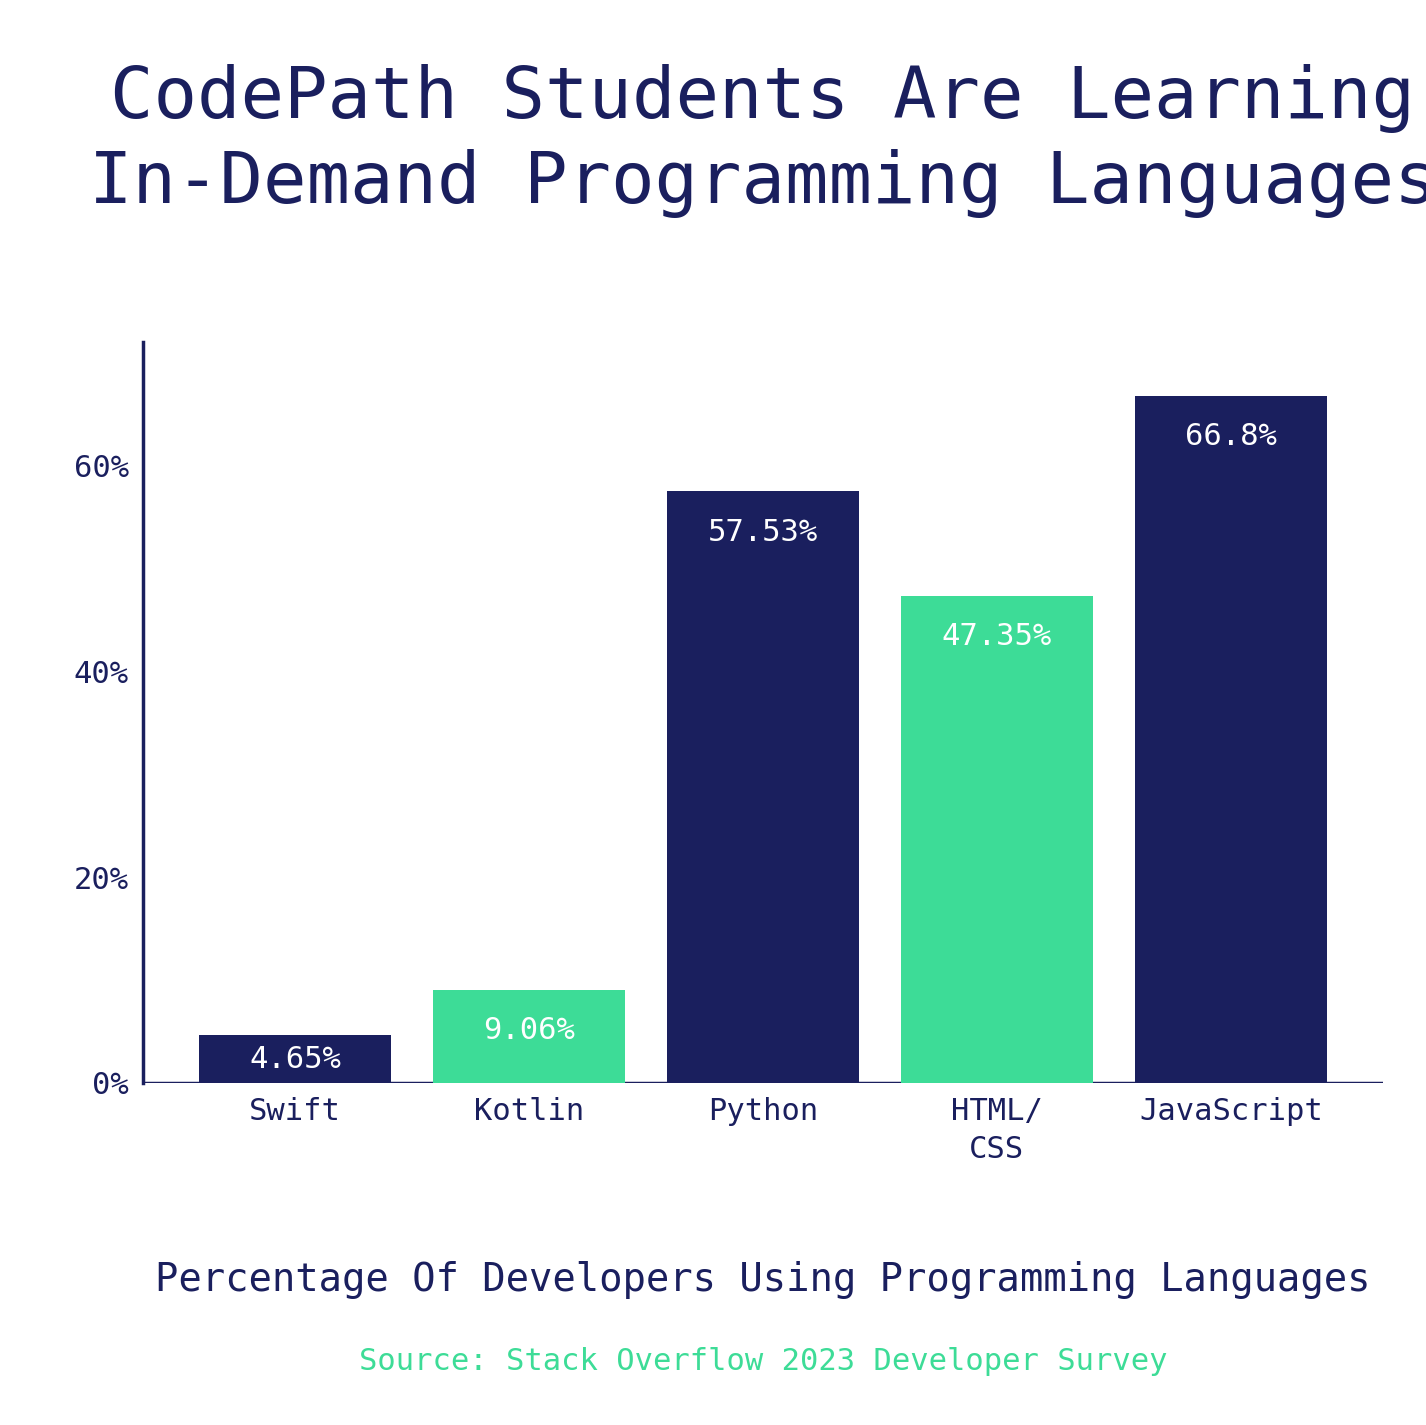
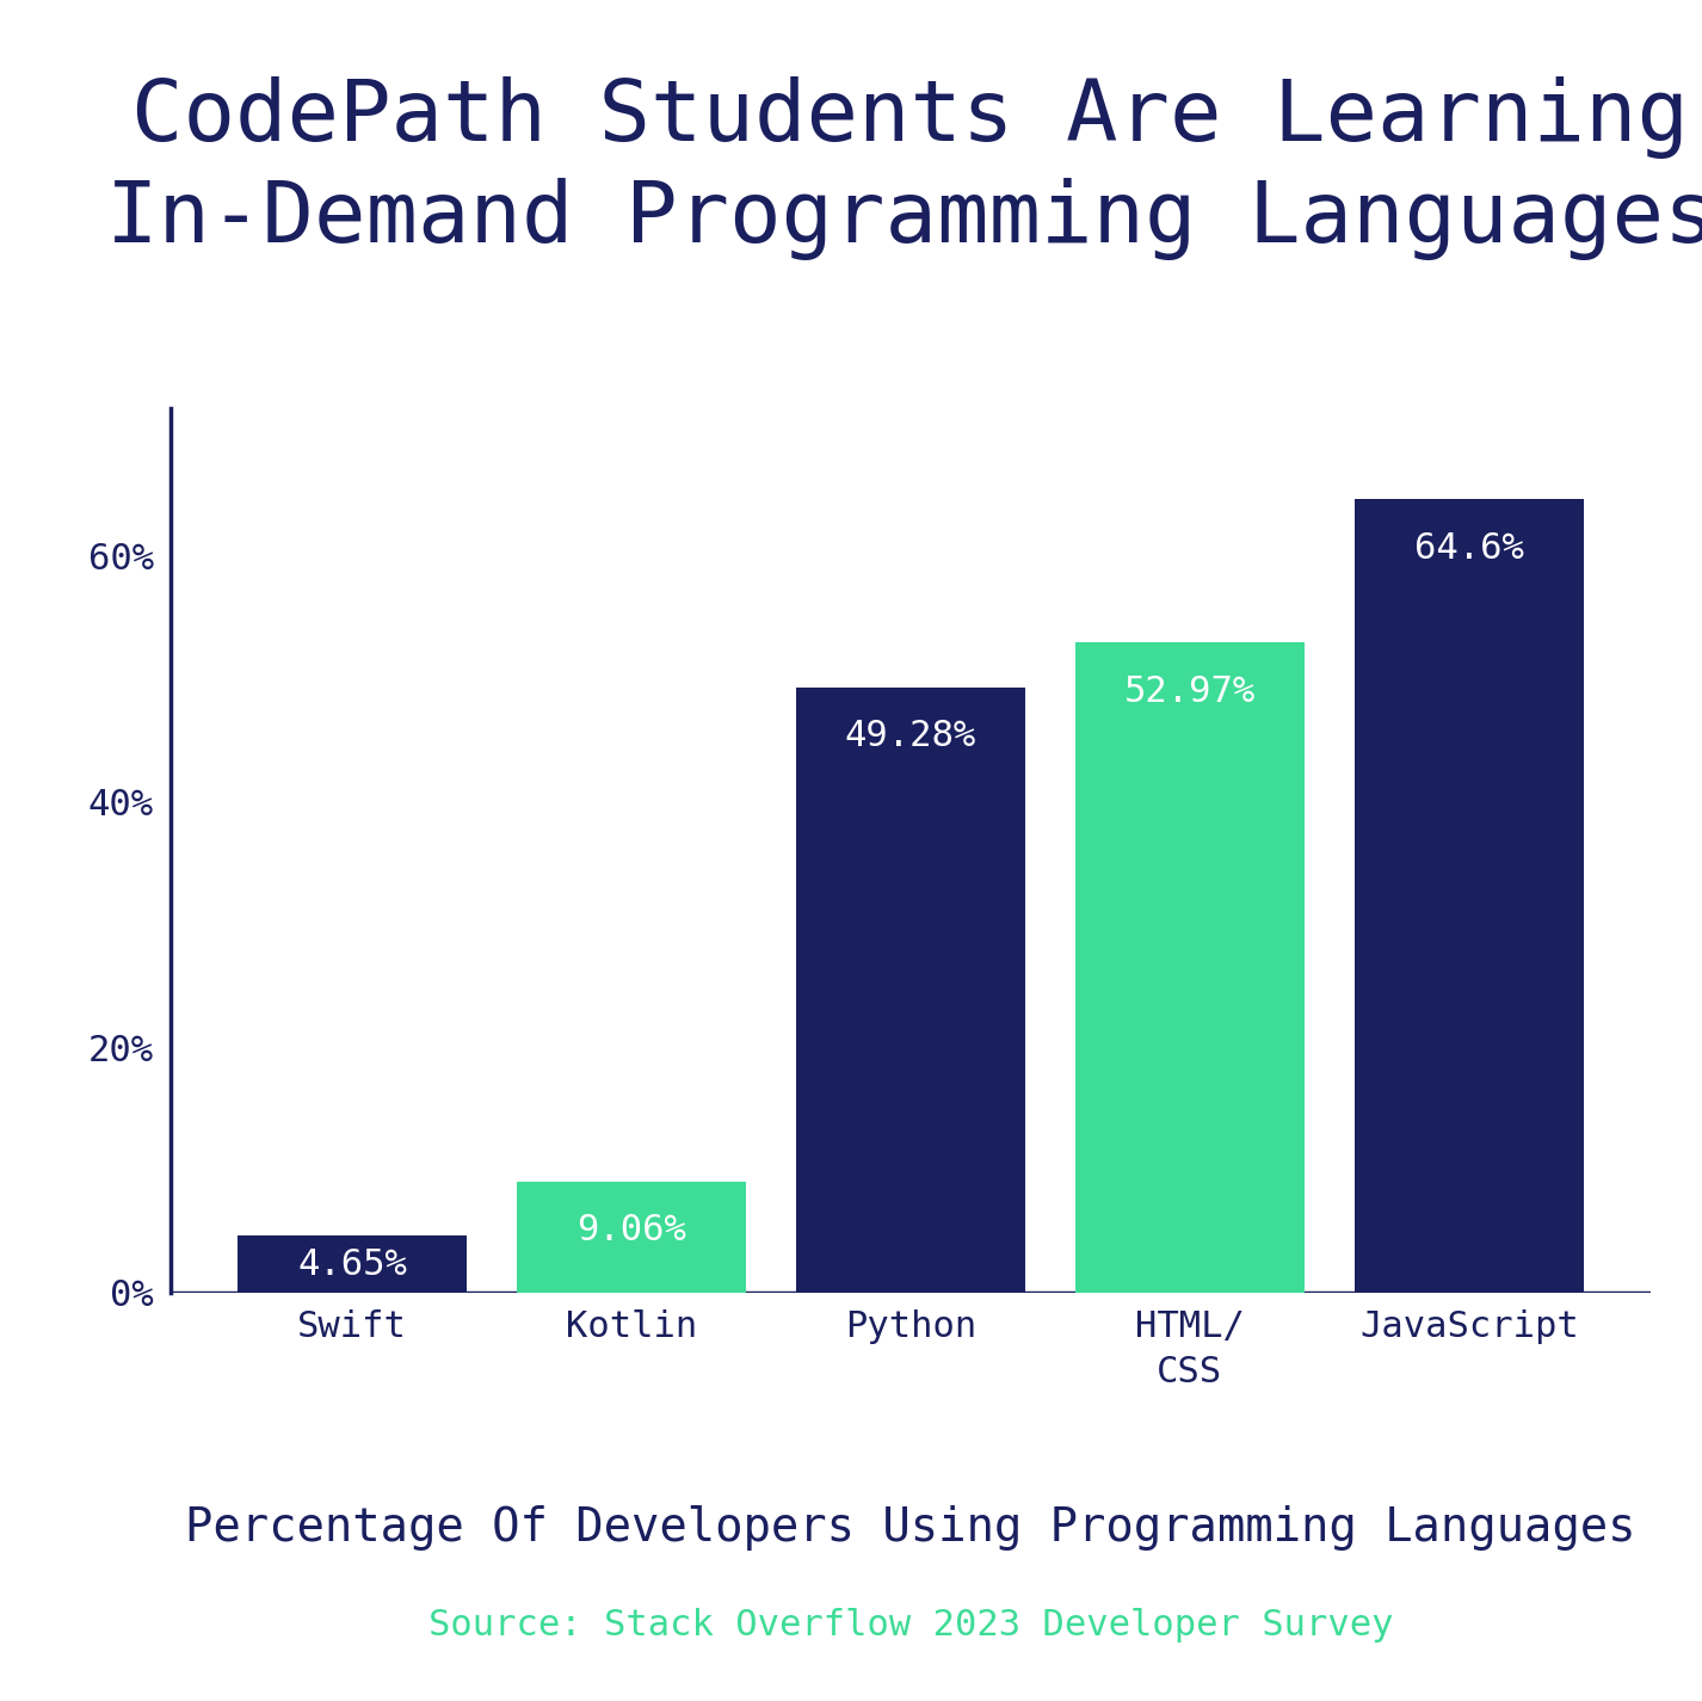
Python: 57.53% -> 49.28%
HTML/ CSS: 47.35% -> 52.97%
JavaScript: 66.8% -> 64.6%
